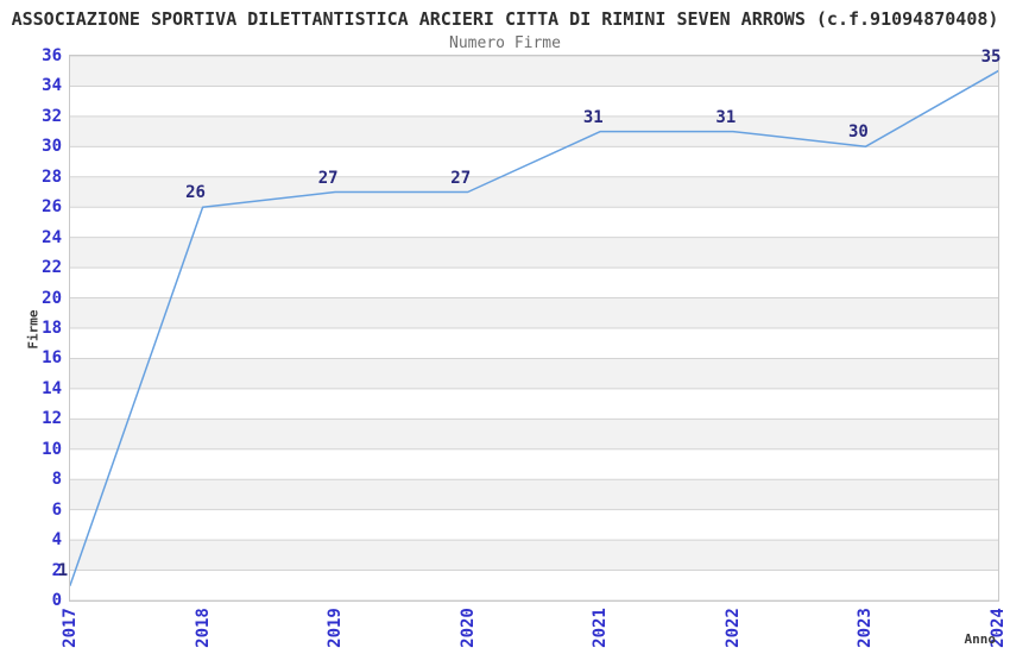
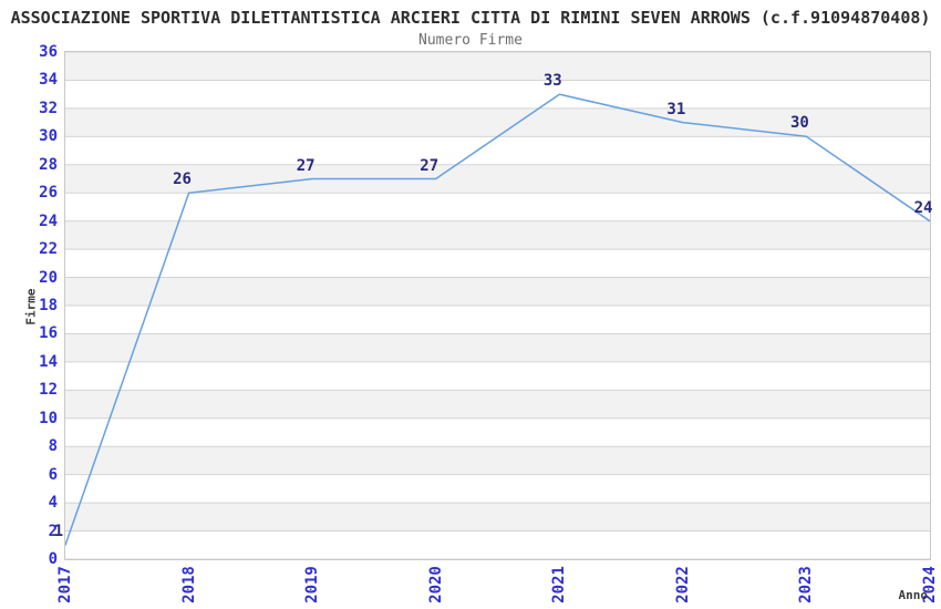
2021: 31 -> 33
2024: 35 -> 24
